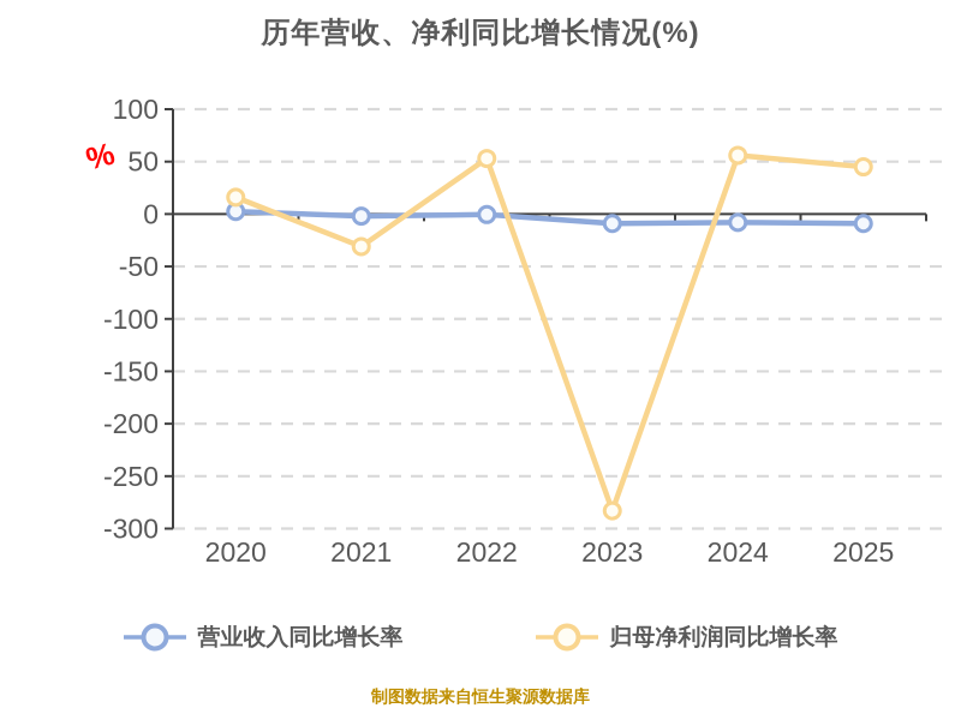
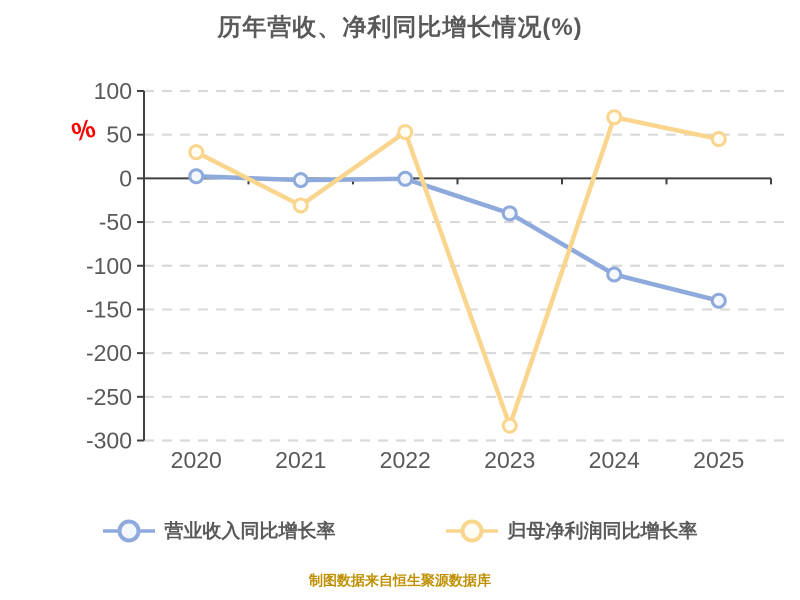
归母净利润同比增长率/2020: 20 -> 30
营业收入同比增长率/2023: -10 -> -40
营业收入同比增长率/2024: -10 -> -110
归母净利润同比增长率/2024: 60 -> 70
营业收入同比增长率/2025: -10 -> -140
